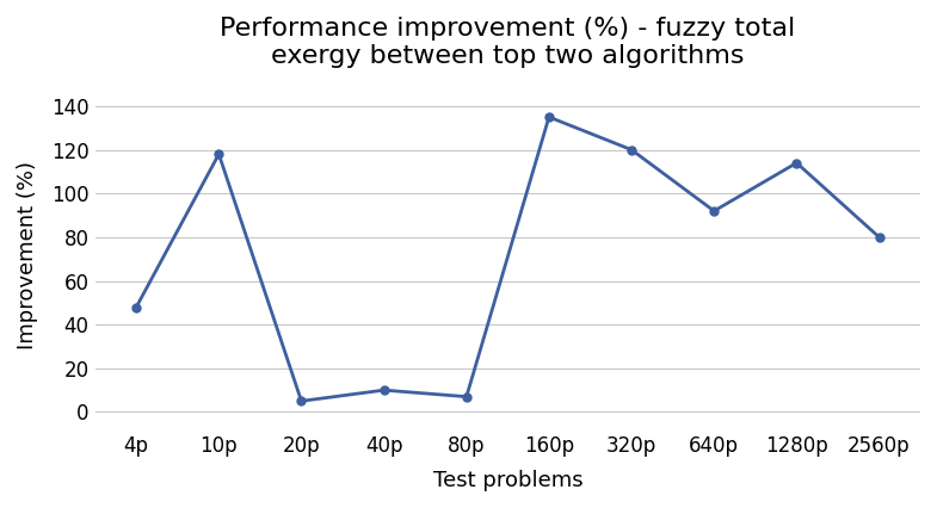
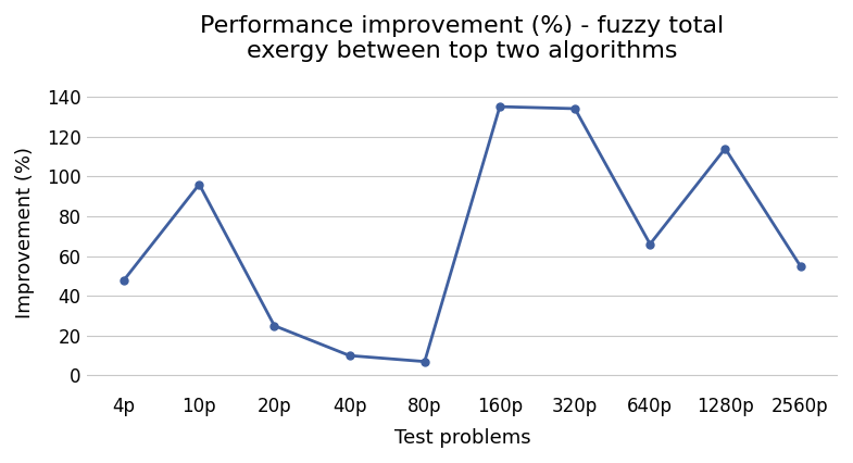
10p: 118 -> 96
20p: 5 -> 25
320p: 120 -> 134
640p: 92 -> 66
2560p: 80 -> 55
